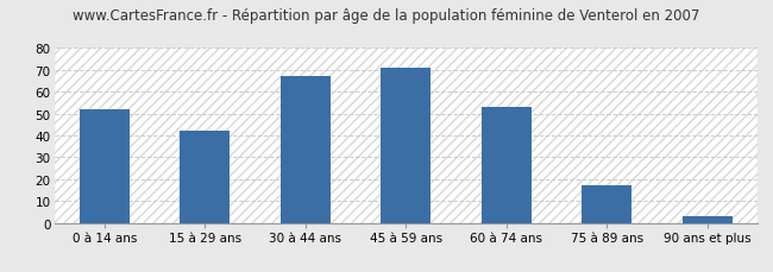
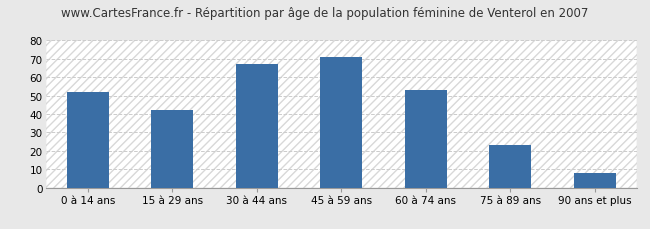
75 à 89 ans: 17 -> 23
90 ans et plus: 3 -> 8
